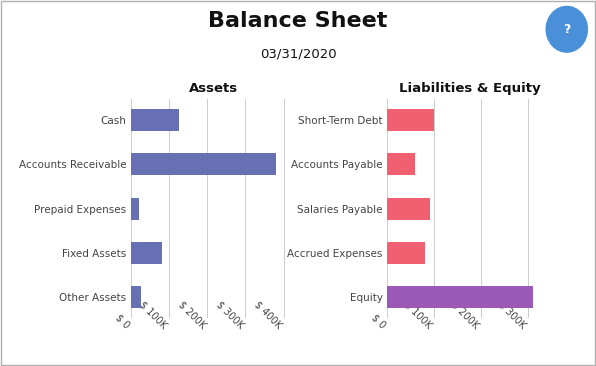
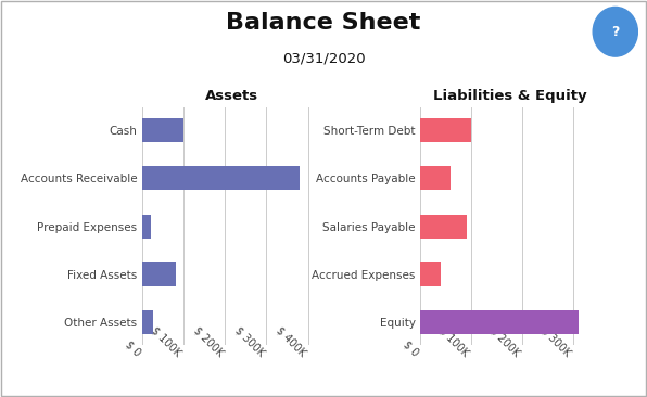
Assets/Cash: $ 125K -> $ 100K
Liabilities & Equity/Accrued Expenses: $ 80K -> $ 40K
